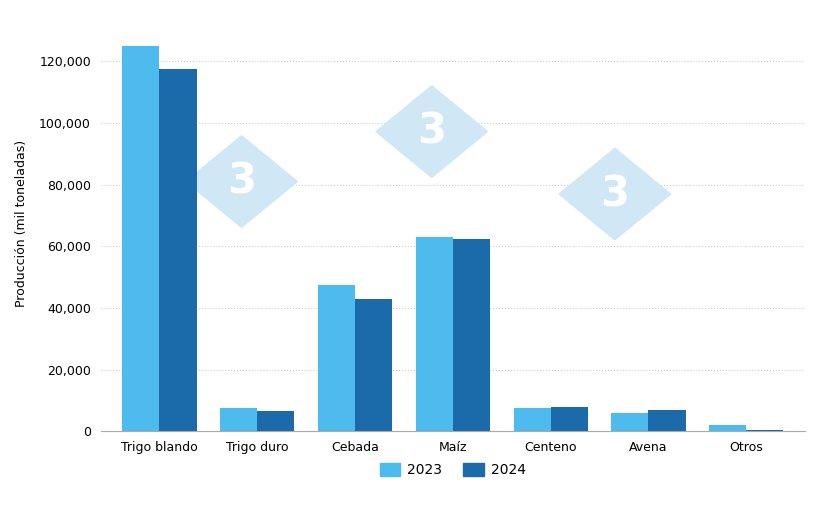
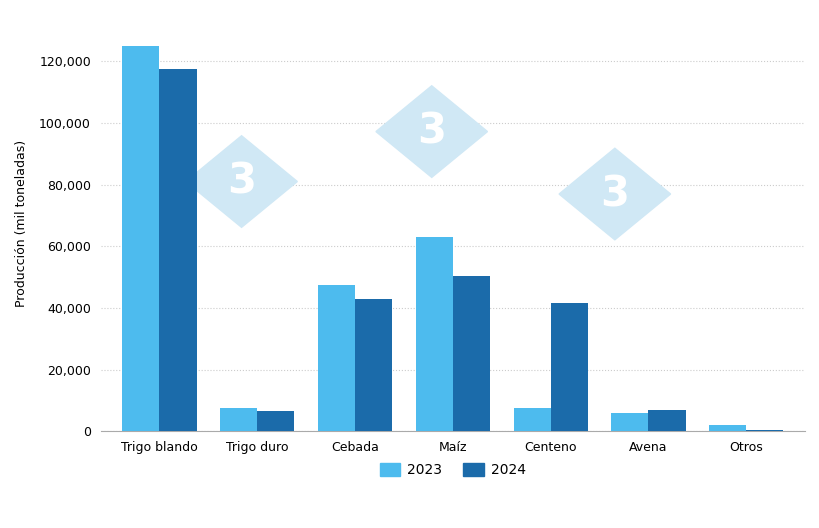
2024/Maíz: 62,500 -> 50,500
2024/Centeno: 8,000 -> 41,500
